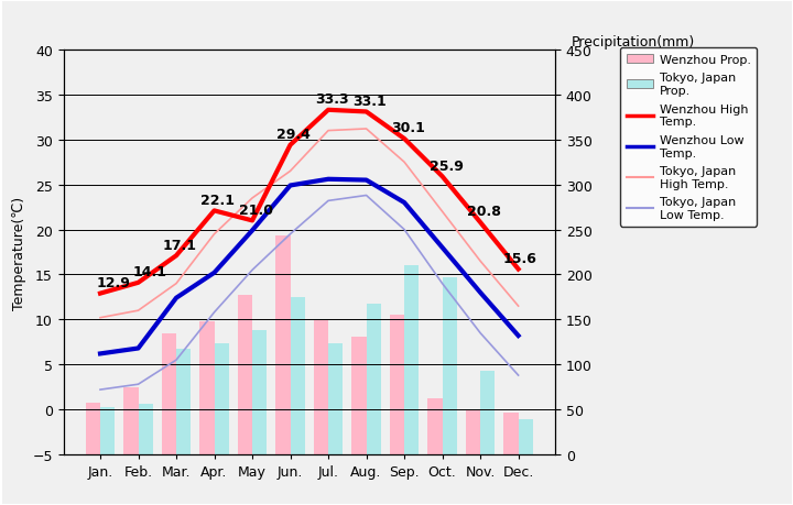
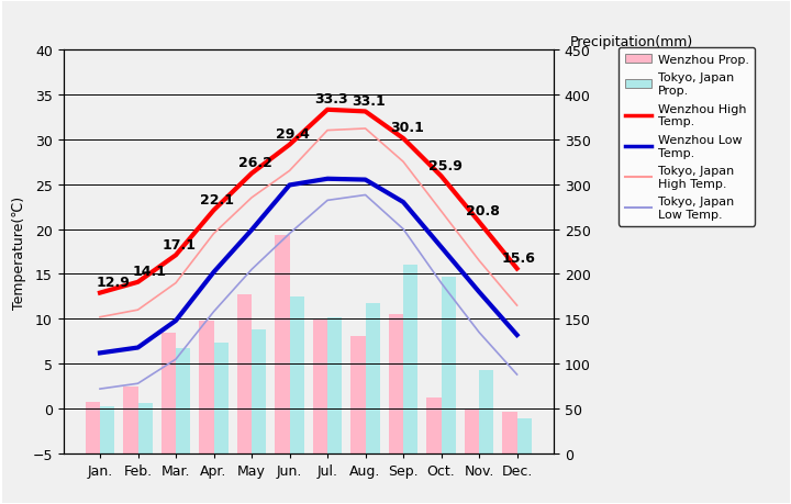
Wenzhou Low Temp./Mar.: 12.4 -> 9.8
Wenzhou High Temp./May: 21.0 -> 26.2
Tokyo, Japan Prop./Jul.: 124 -> 152
